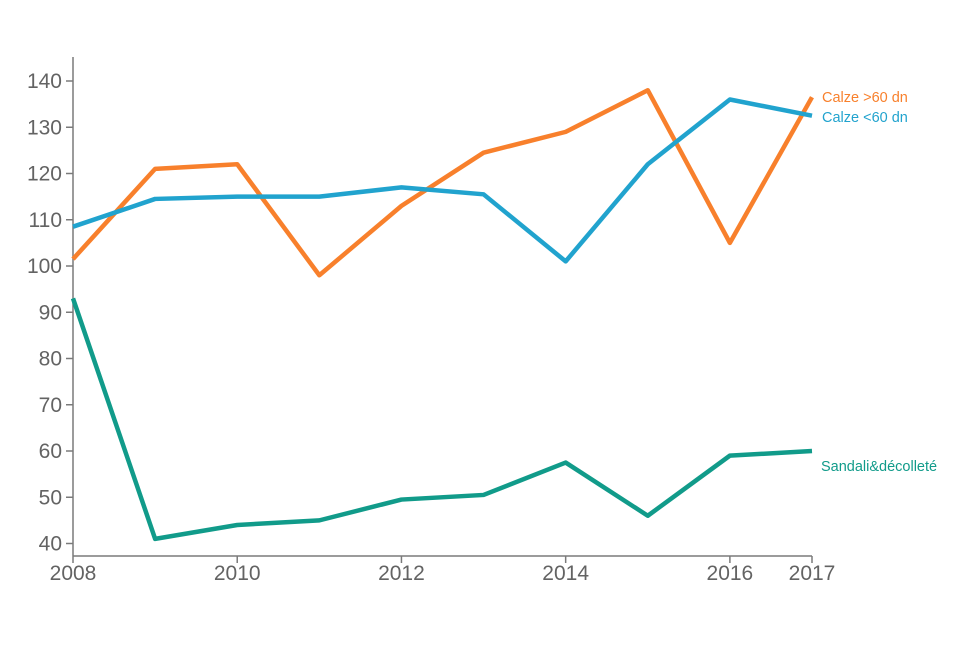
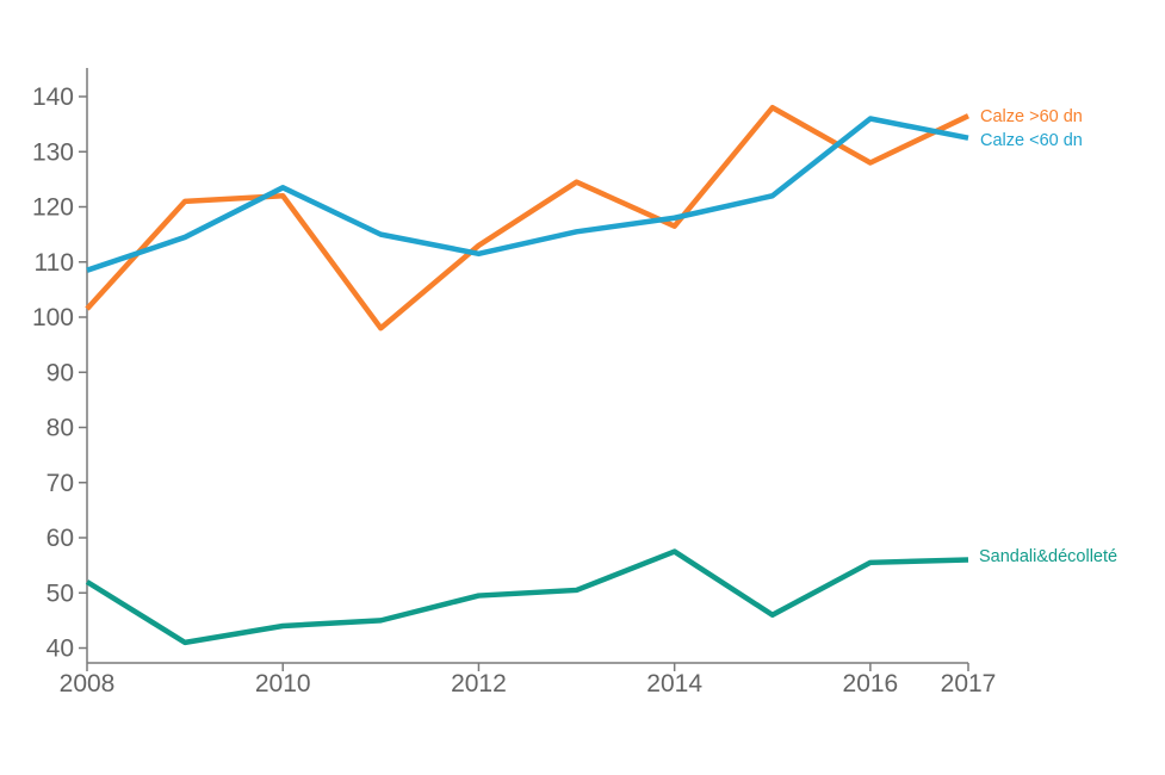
Sandali&décolleté/2008: 93 -> 52
Calze <60 dn/2010: 115 -> 124
Calze <60 dn/2012: 117 -> 112
Calze >60 dn/2014: 129 -> 116
Calze <60 dn/2014: 101 -> 118
Calze >60 dn/2016: 105 -> 128
Sandali&décolleté/2016: 59 -> 56
Sandali&décolleté/2017: 60 -> 56
